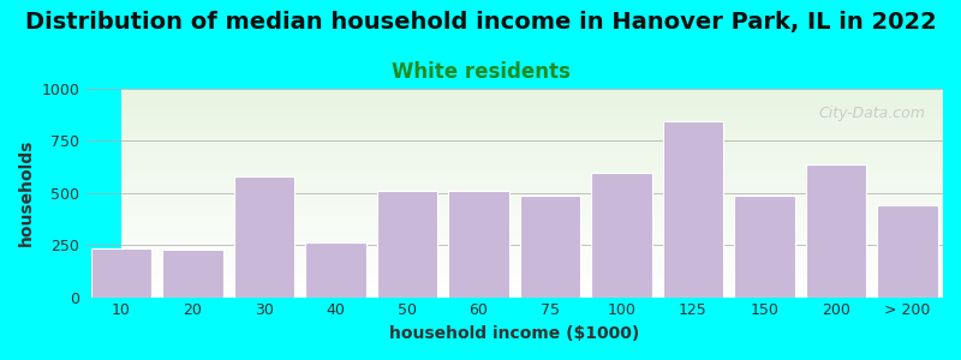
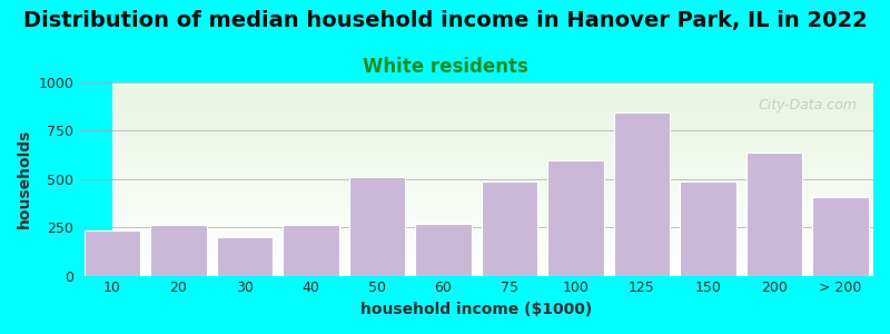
20: 230 -> 260
30: 580 -> 200
60: 510 -> 270
> 200: 440 -> 400
